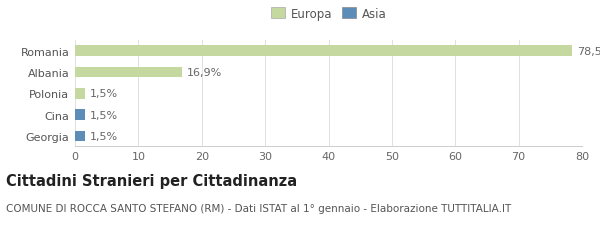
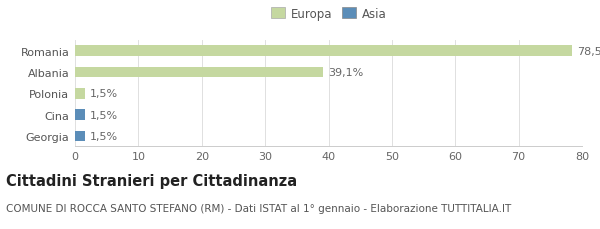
Albania: 16,9% -> 39,1%
